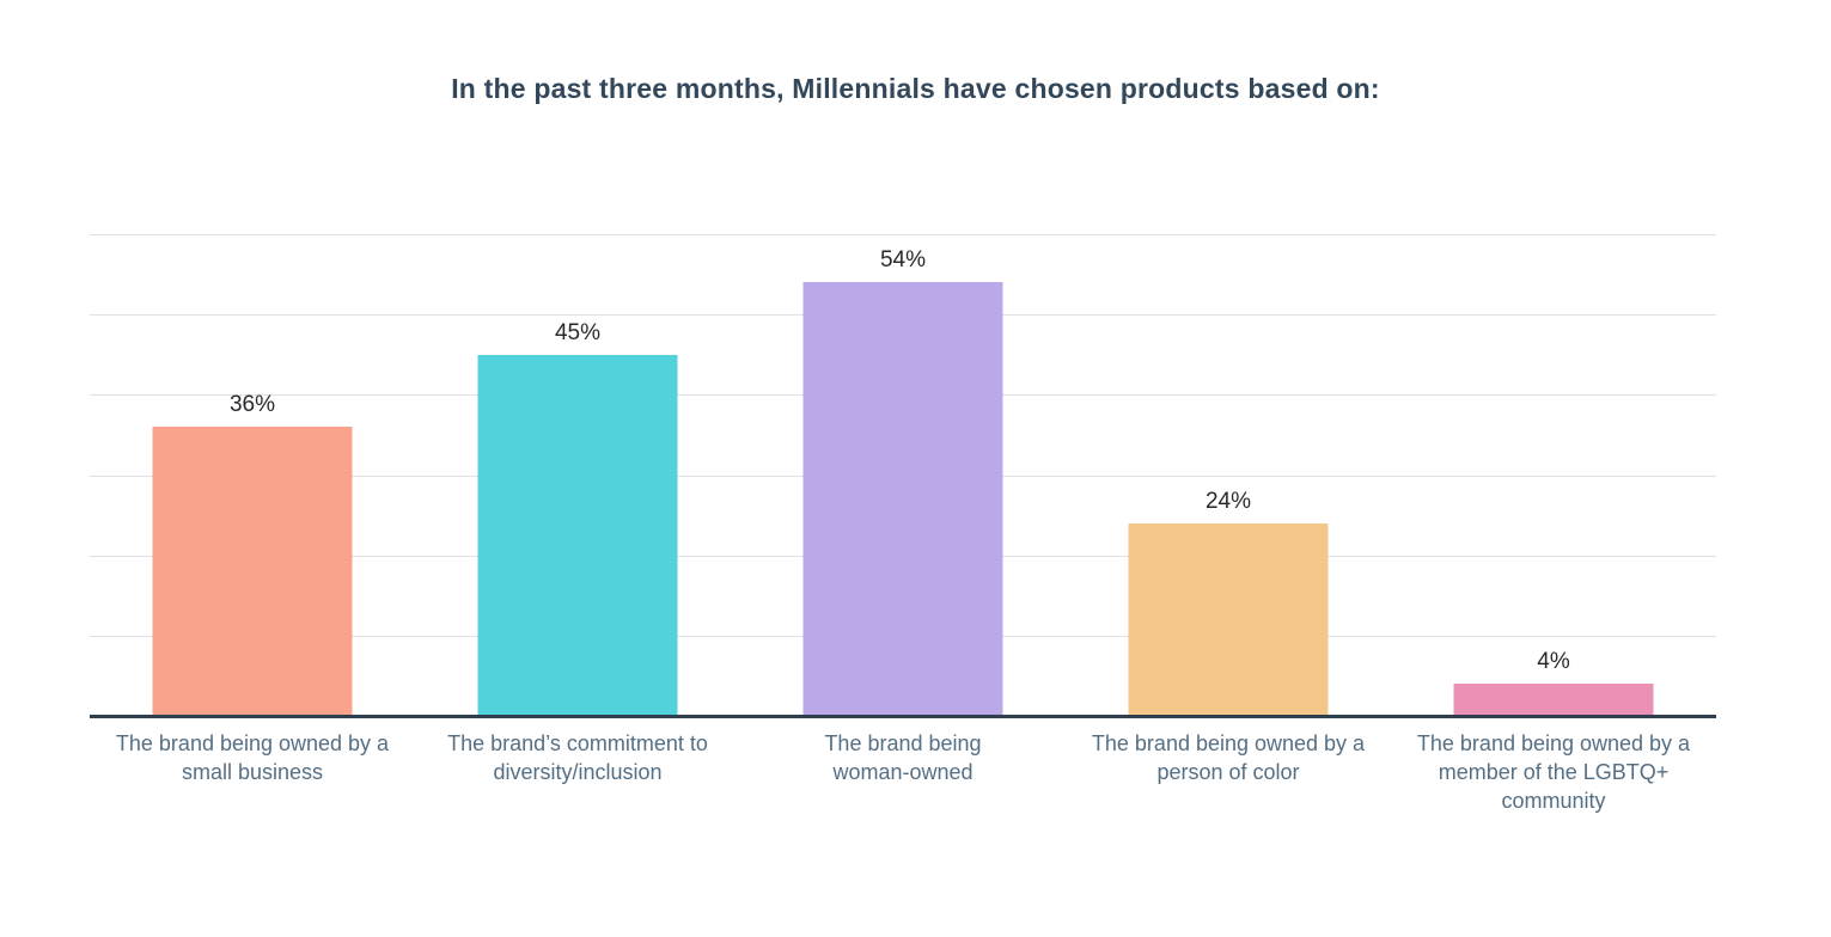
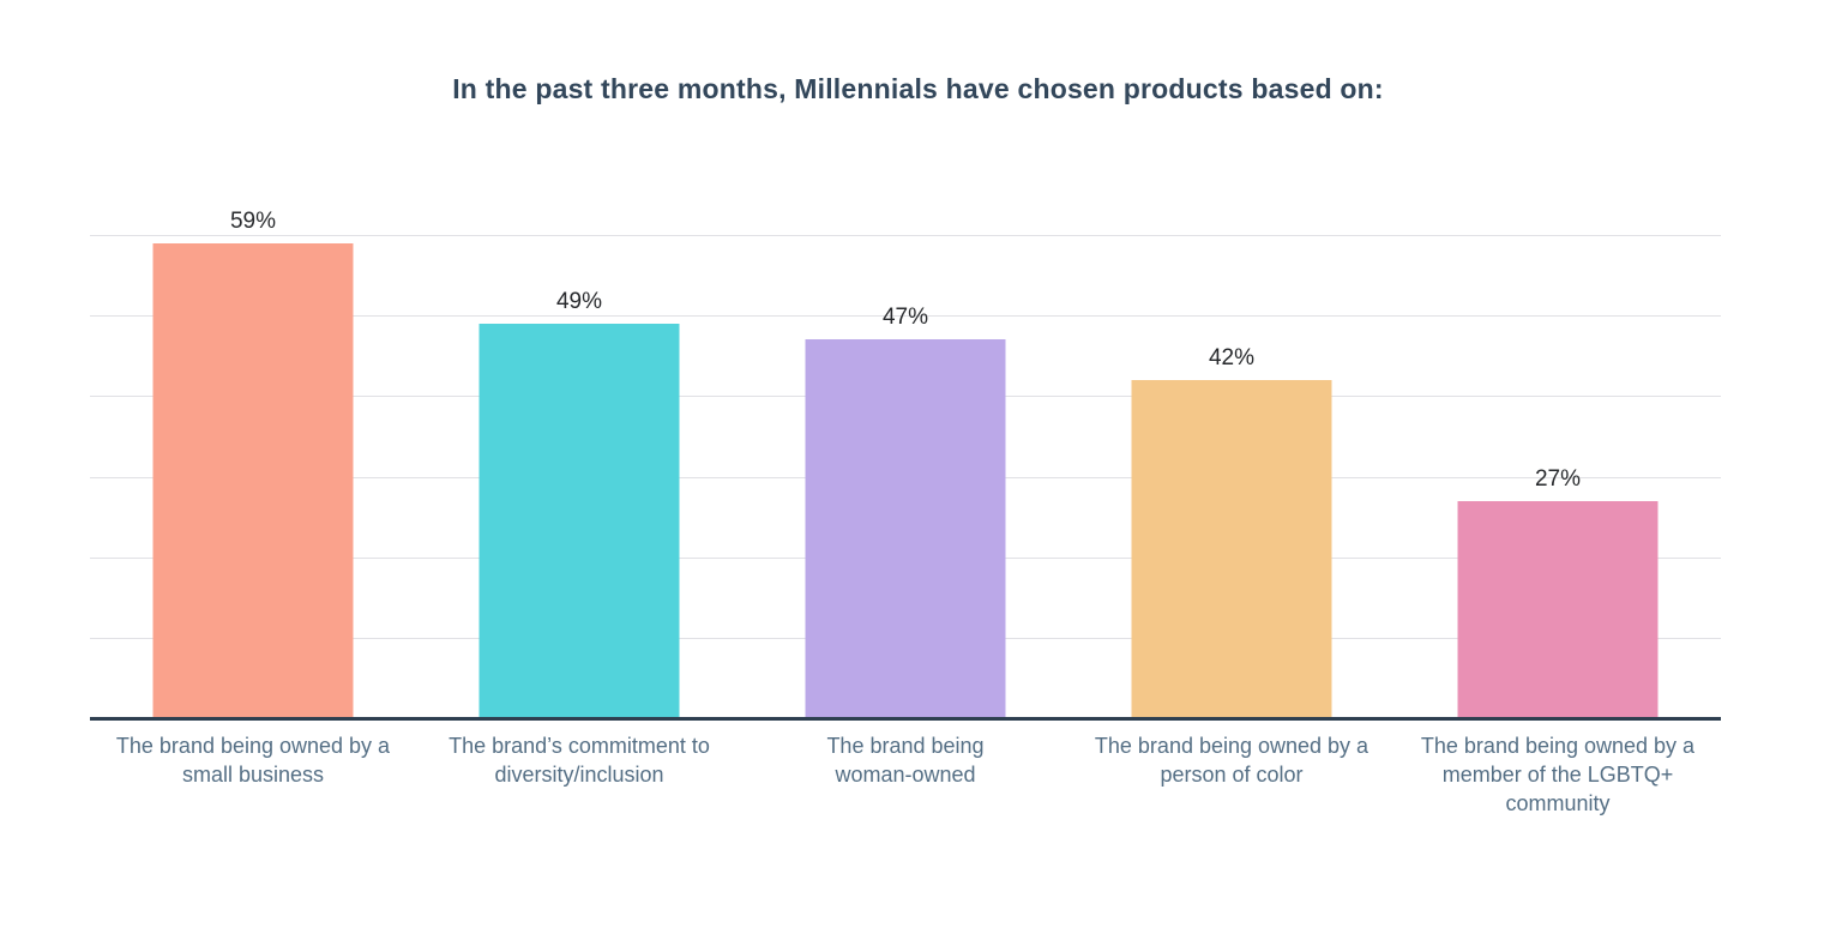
The brand being owned by a small business: 36% -> 59%
The brand’s commitment to diversity/inclusion: 45% -> 49%
The brand being woman-owned: 54% -> 47%
The brand being owned by a person of color: 24% -> 42%
The brand being owned by a member of the LGBTQ+ community: 4% -> 27%
